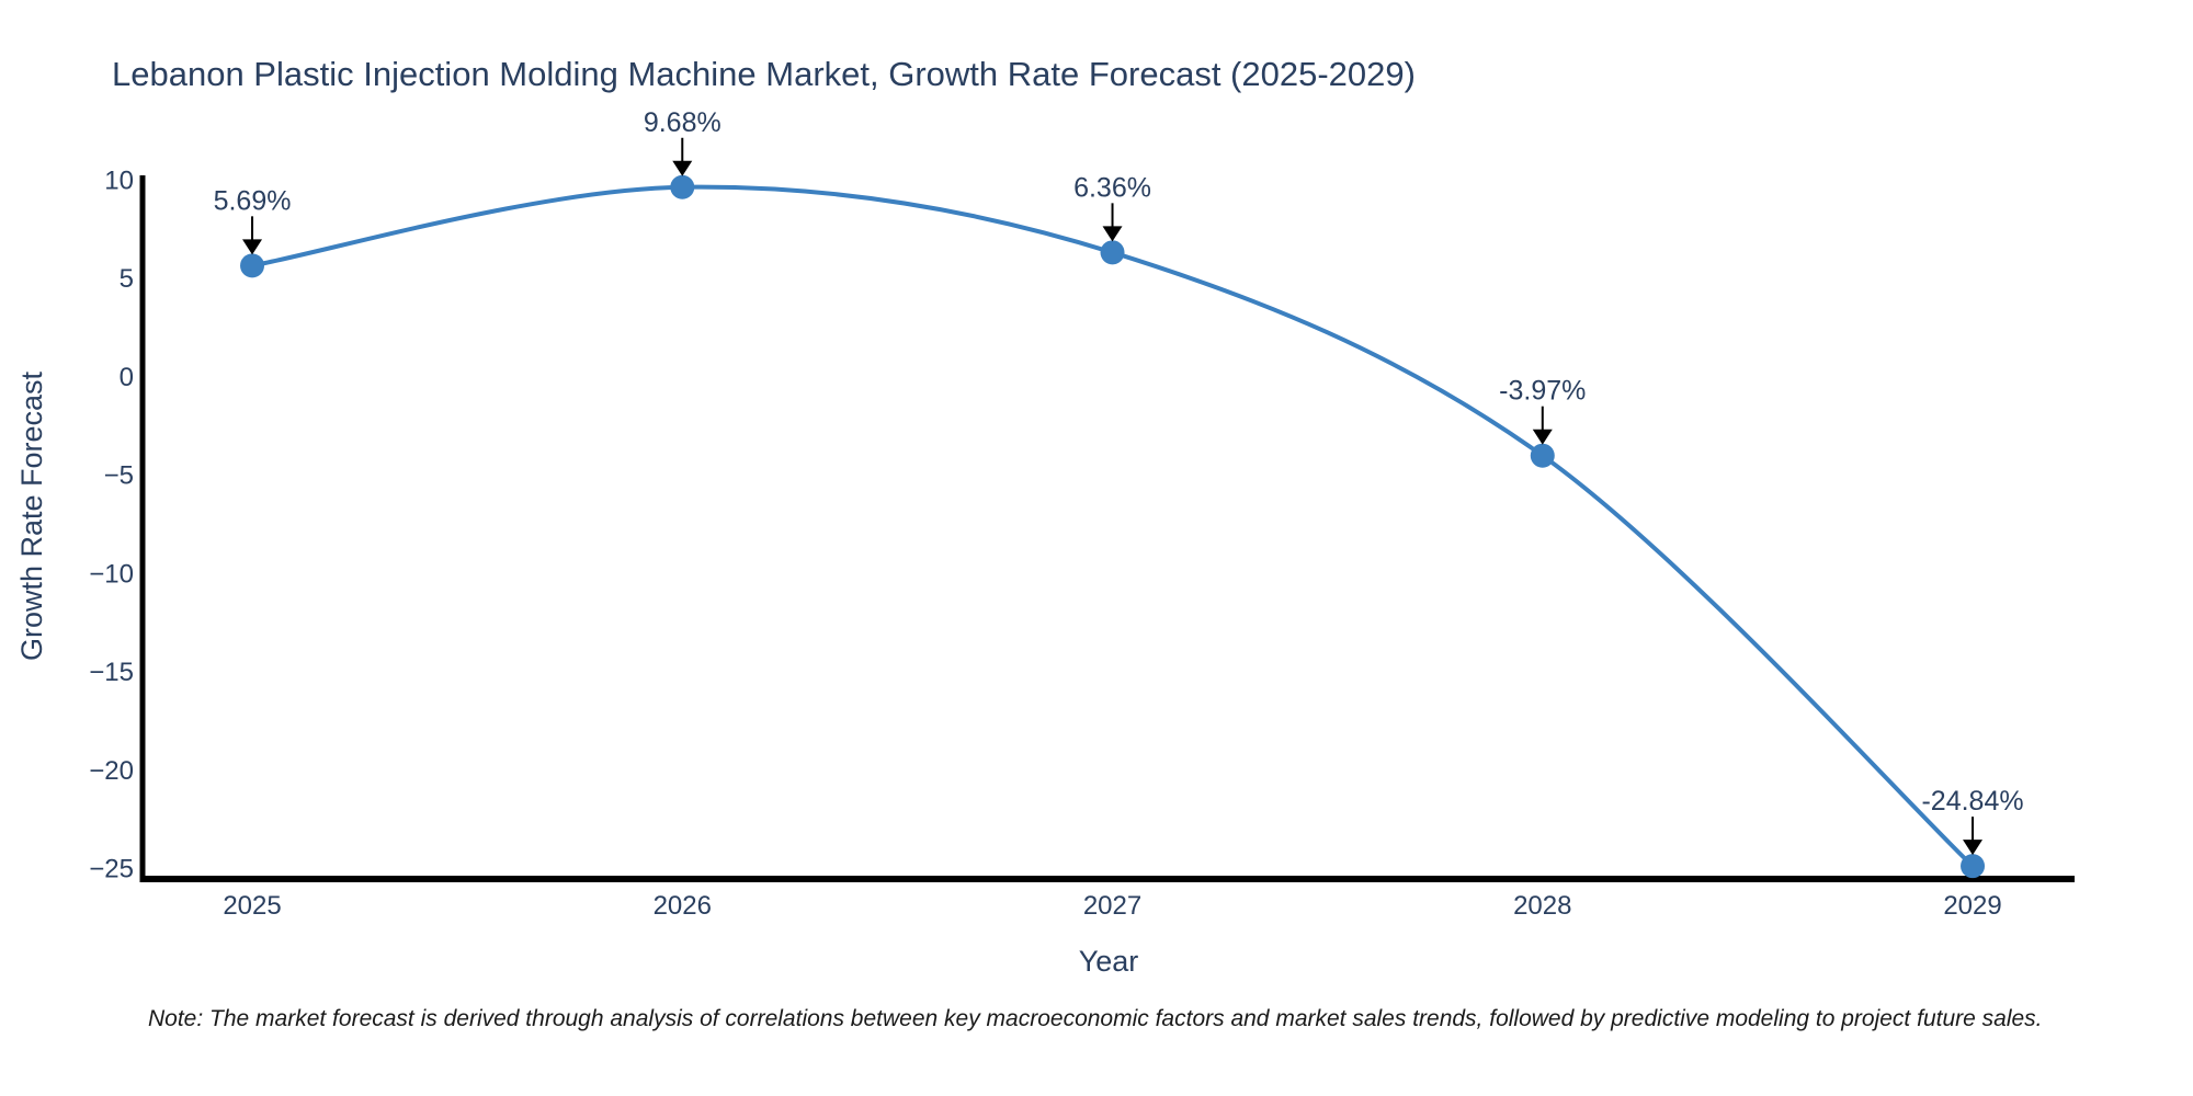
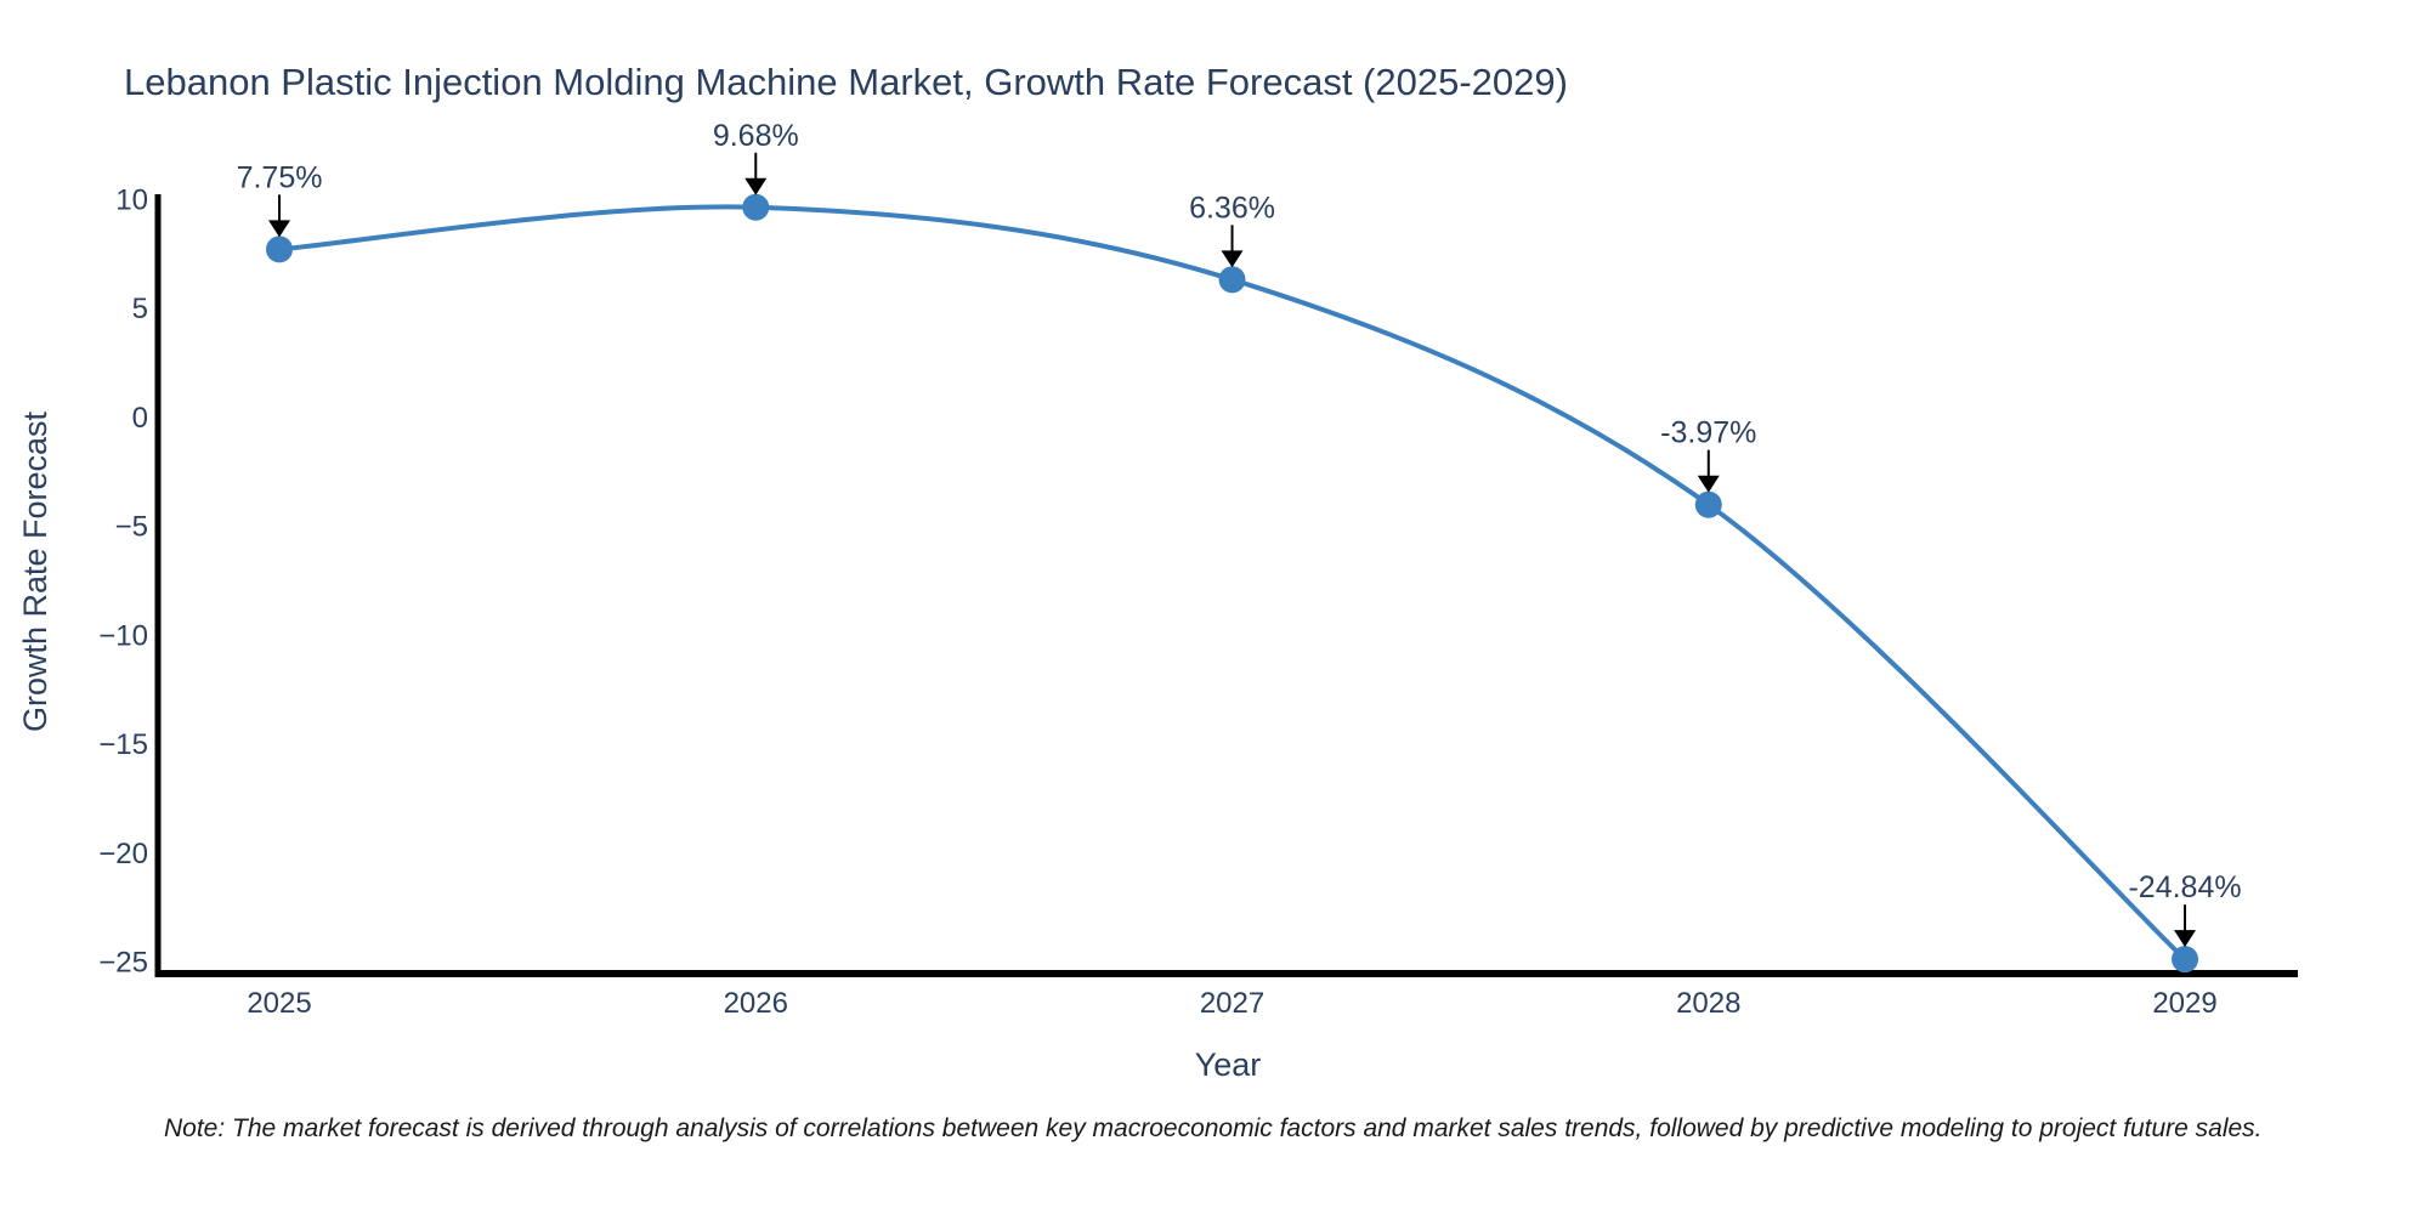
2025: 5.69% -> 7.75%
